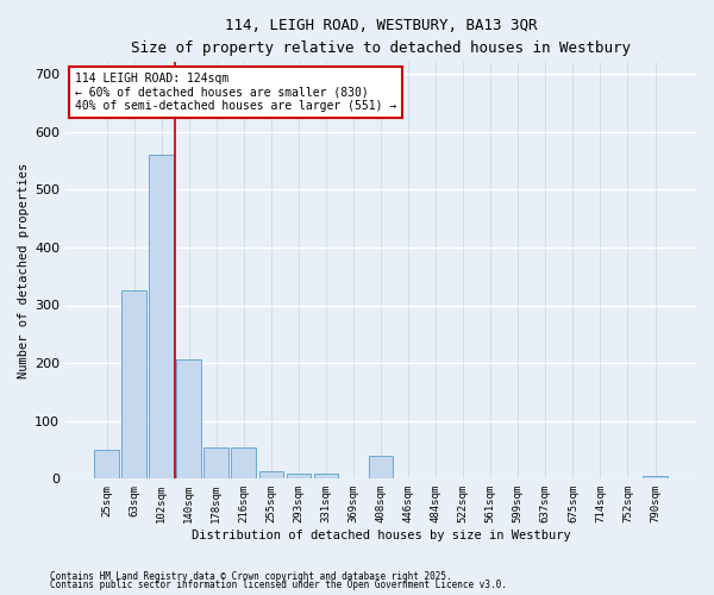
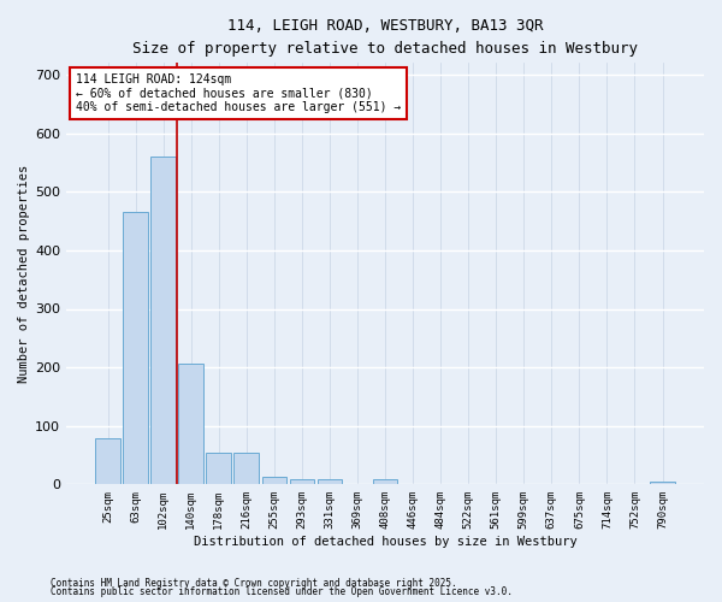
25sqm: 50 -> 78
63sqm: 325 -> 465
408sqm: 40 -> 8
